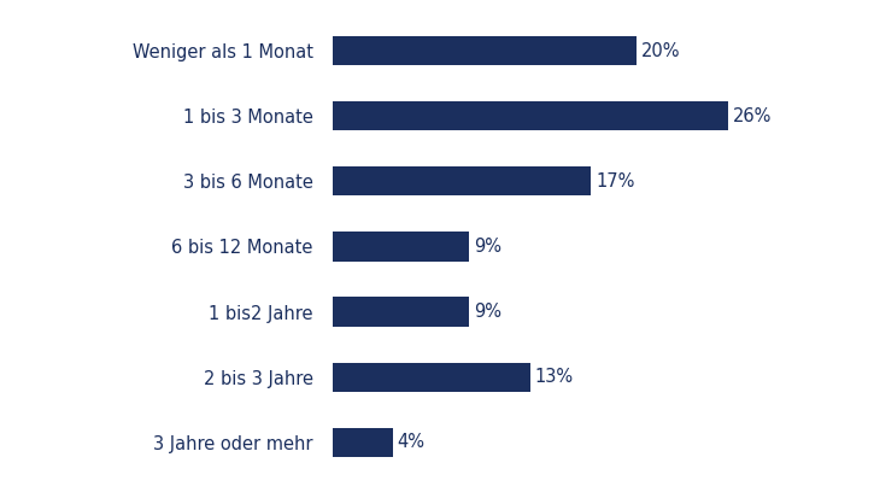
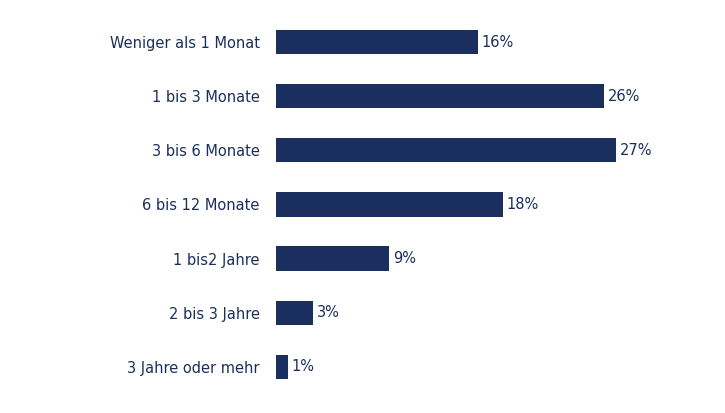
Weniger als 1 Monat: 20% -> 16%
3 bis 6 Monate: 17% -> 27%
6 bis 12 Monate: 9% -> 18%
2 bis 3 Jahre: 13% -> 3%
3 Jahre oder mehr: 4% -> 1%
